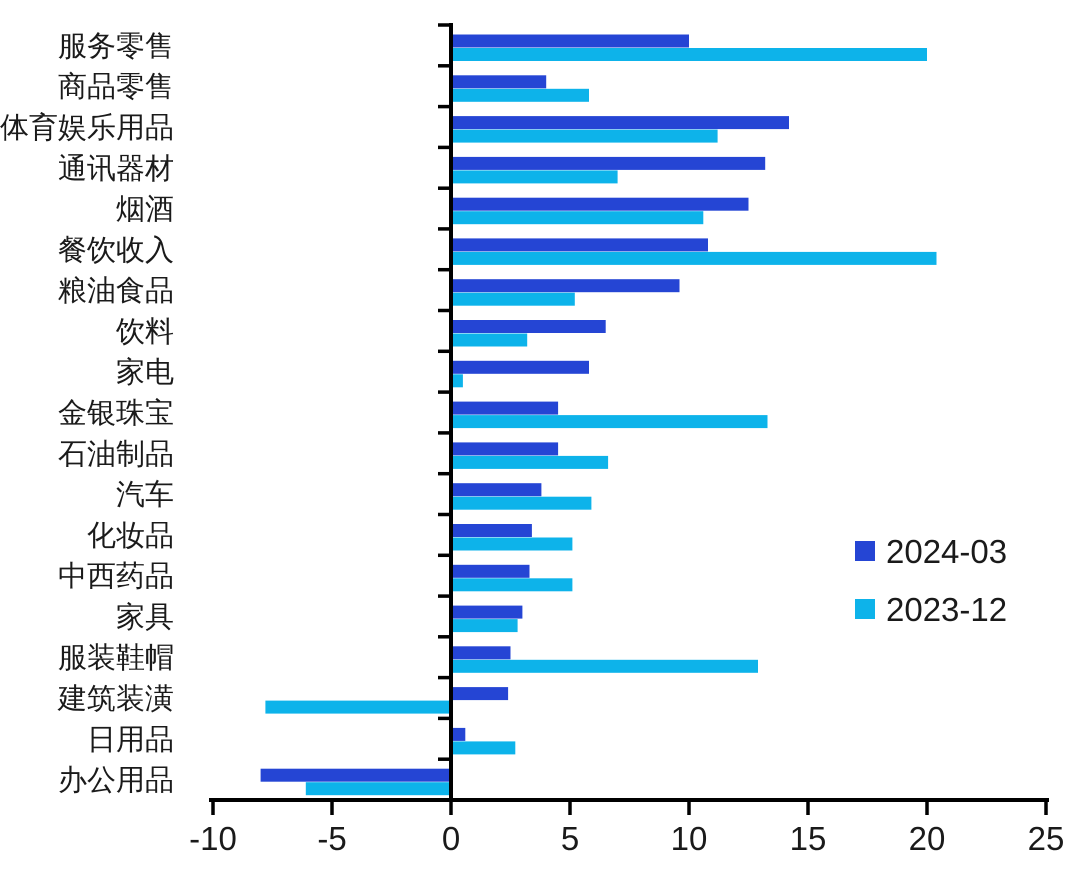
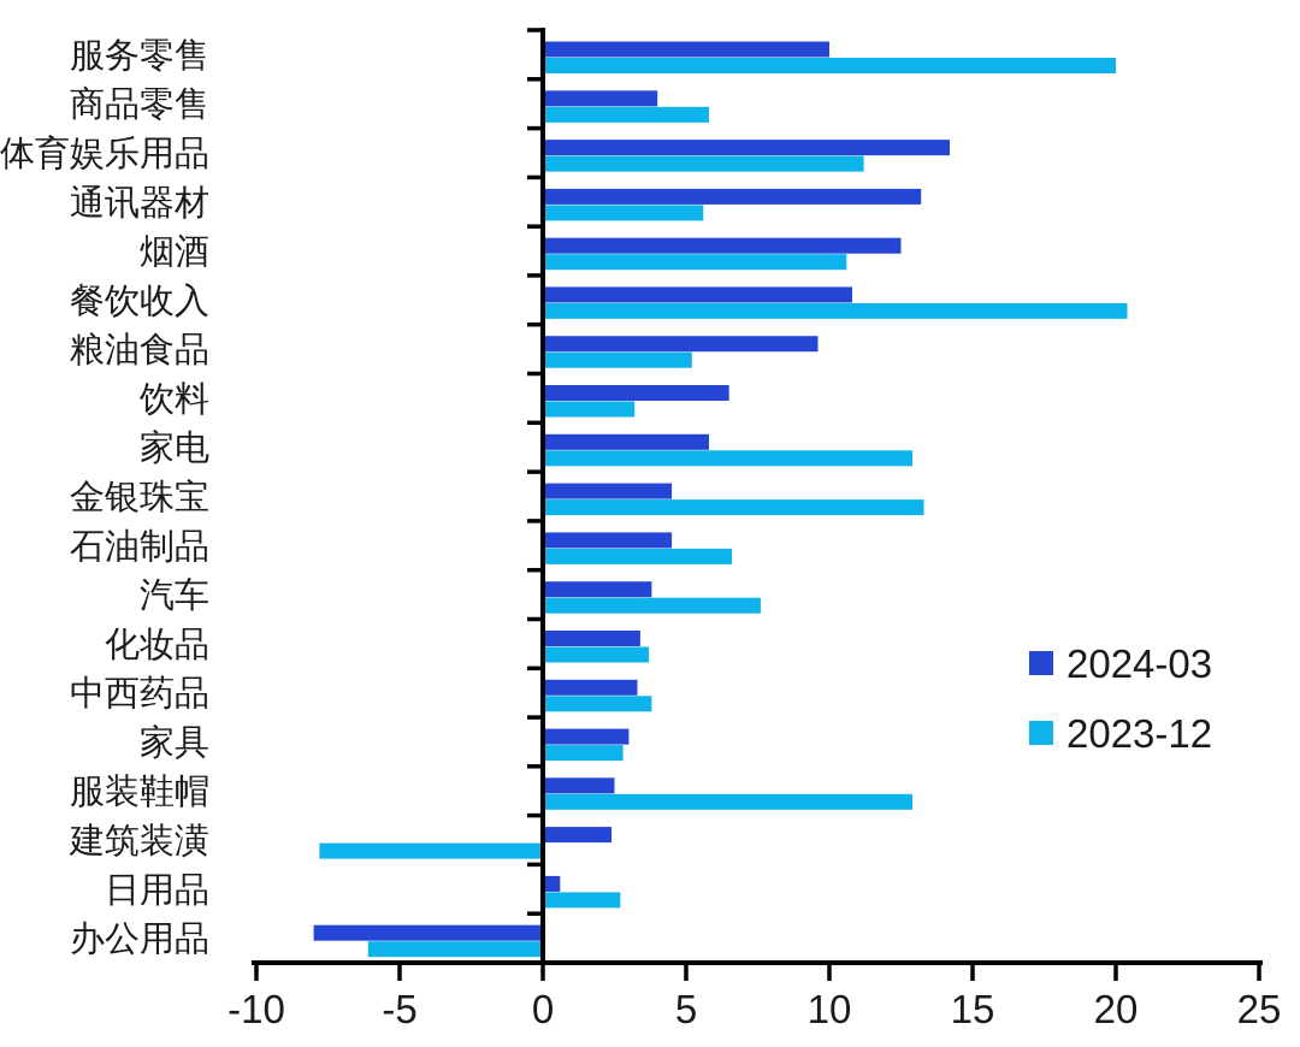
2023-12/通讯器材: 7.0 -> 5.6
2023-12/家电: 0.5 -> 12.9
2023-12/汽车: 5.9 -> 7.6
2023-12/化妆品: 5.1 -> 3.7
2023-12/中西药品: 5.1 -> 3.8
